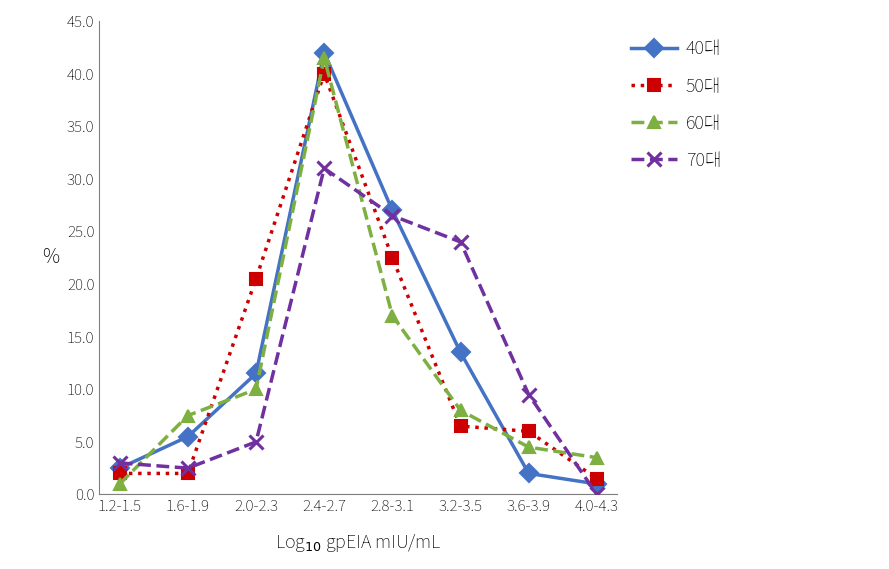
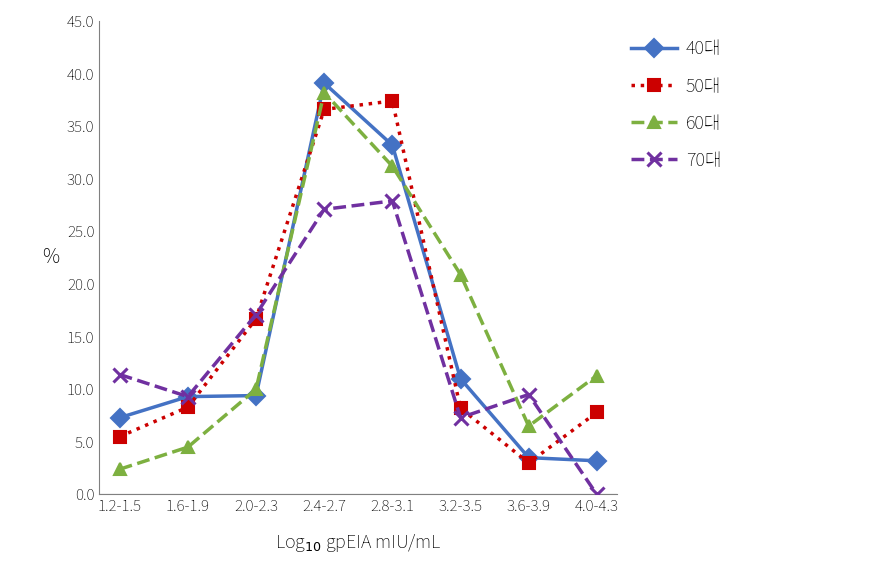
40대/1.2-1.5: 2.5 -> 7.3
50대/1.2-1.5: 2.0 -> 5.5
60대/1.2-1.5: 1.0 -> 2.4
70대/1.2-1.5: 3.0 -> 11.4
40대/1.6-1.9: 5.5 -> 9.3
50대/1.6-1.9: 2.0 -> 8.3
60대/1.6-1.9: 7.5 -> 4.5
70대/1.6-1.9: 2.5 -> 9.3
40대/2.0-2.3: 11.5 -> 9.4
50대/2.0-2.3: 20.5 -> 16.7
70대/2.0-2.3: 5.0 -> 17.1
40대/2.4-2.7: 42.0 -> 39.1
50대/2.4-2.7: 40.0 -> 36.6
60대/2.4-2.7: 41.5 -> 38.2
70대/2.4-2.7: 31.0 -> 27.1
40대/2.8-3.1: 27.0 -> 33.2
50대/2.8-3.1: 22.5 -> 37.4
60대/2.8-3.1: 17.0 -> 31.2
70대/2.8-3.1: 26.5 -> 27.9
40대/3.2-3.5: 13.5 -> 11.0
50대/3.2-3.5: 6.5 -> 8.2
60대/3.2-3.5: 8.0 -> 20.9
70대/3.2-3.5: 24.0 -> 7.3
40대/3.6-3.9: 2.0 -> 3.5
50대/3.6-3.9: 6.0 -> 3.0
60대/3.6-3.9: 4.5 -> 6.5
40대/4.0-4.3: 1.0 -> 3.2
50대/4.0-4.3: 1.5 -> 7.8
60대/4.0-4.3: 3.5 -> 11.3
